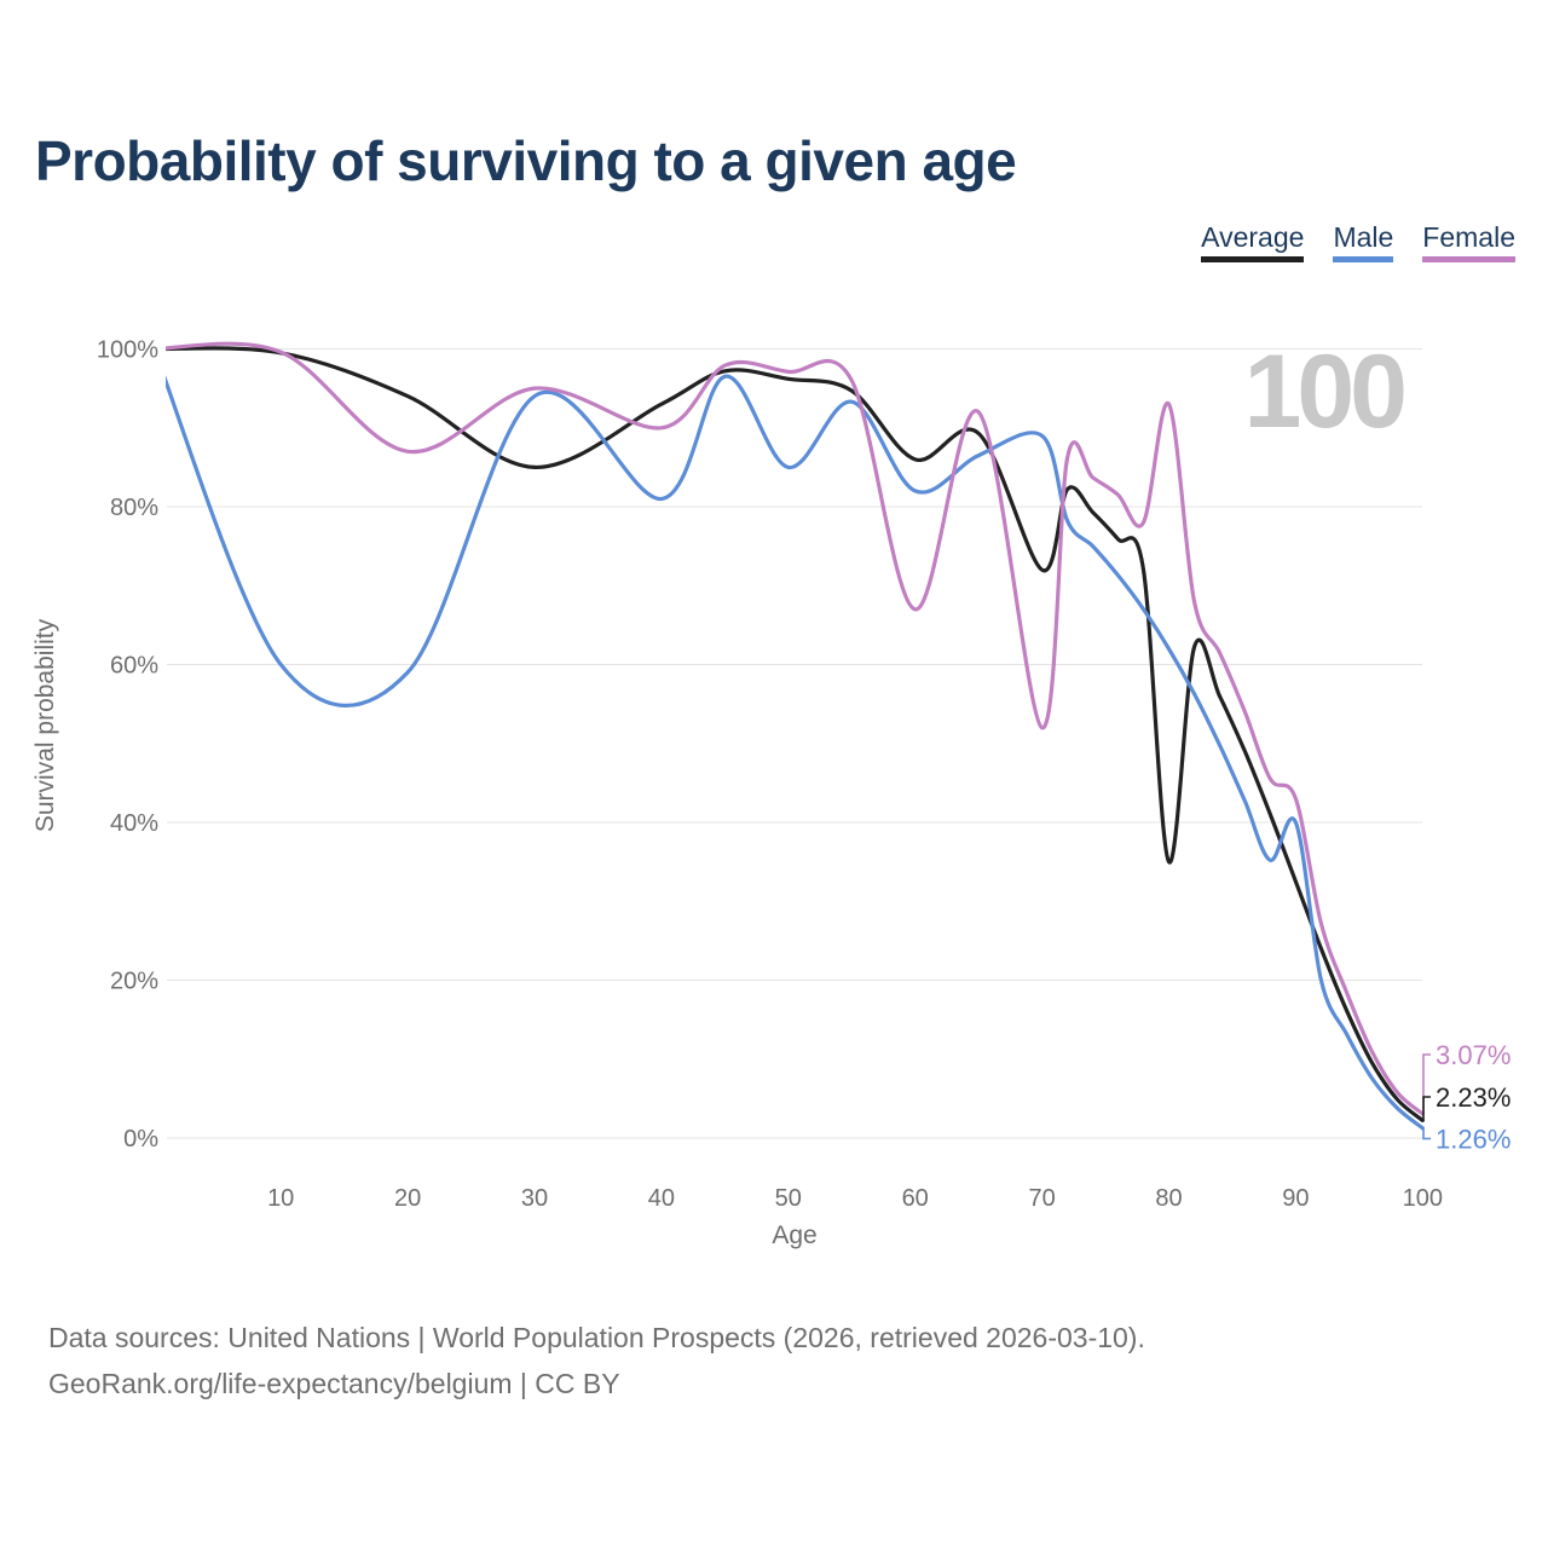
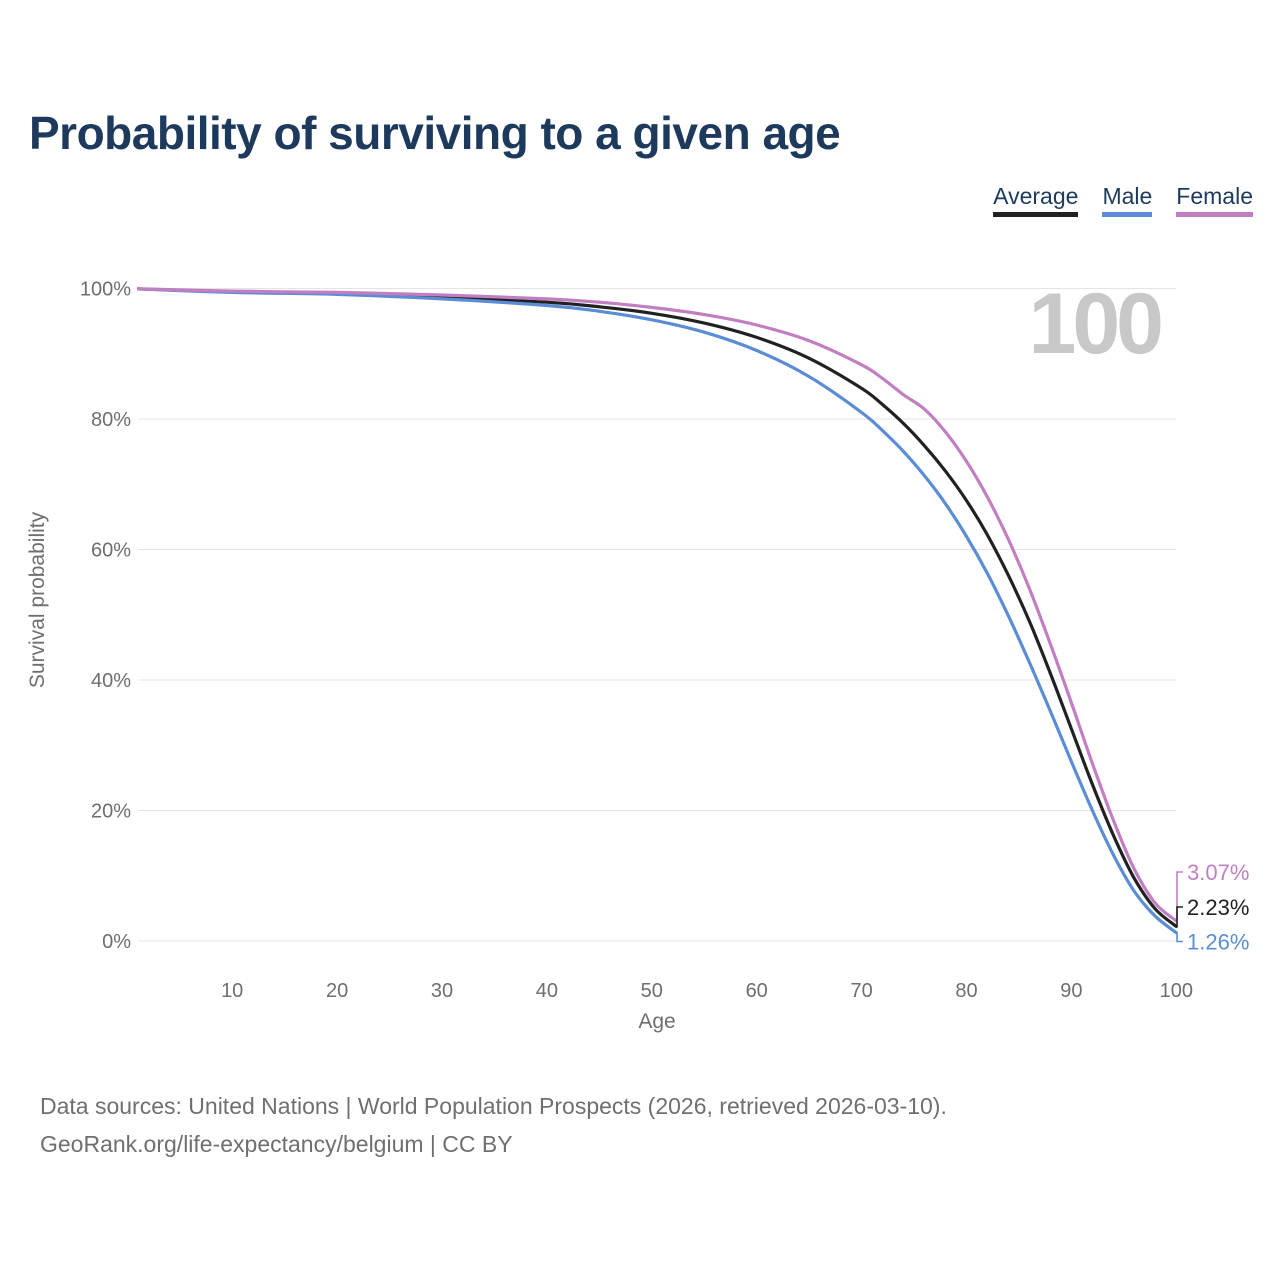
Male/10: 60% -> 99%
Average/20: 94% -> 99%
Male/20: 59% -> 99%
Female/20: 87% -> 99%
Average/30: 85% -> 99%
Male/30: 94% -> 98%
Female/30: 95% -> 99%
Average/40: 93% -> 98%
Male/40: 81% -> 97%
Female/40: 90% -> 98%
Male/50: 85% -> 95%
Average/60: 86% -> 92%
Male/60: 82% -> 90%
Female/60: 67% -> 94%
Average/70: 72% -> 85%
Male/70: 89% -> 81%
Female/70: 52% -> 88%
Average/80: 35% -> 68%
Female/80: 93% -> 74%
Male/90: 40% -> 28%
Female/90: 43% -> 36%
